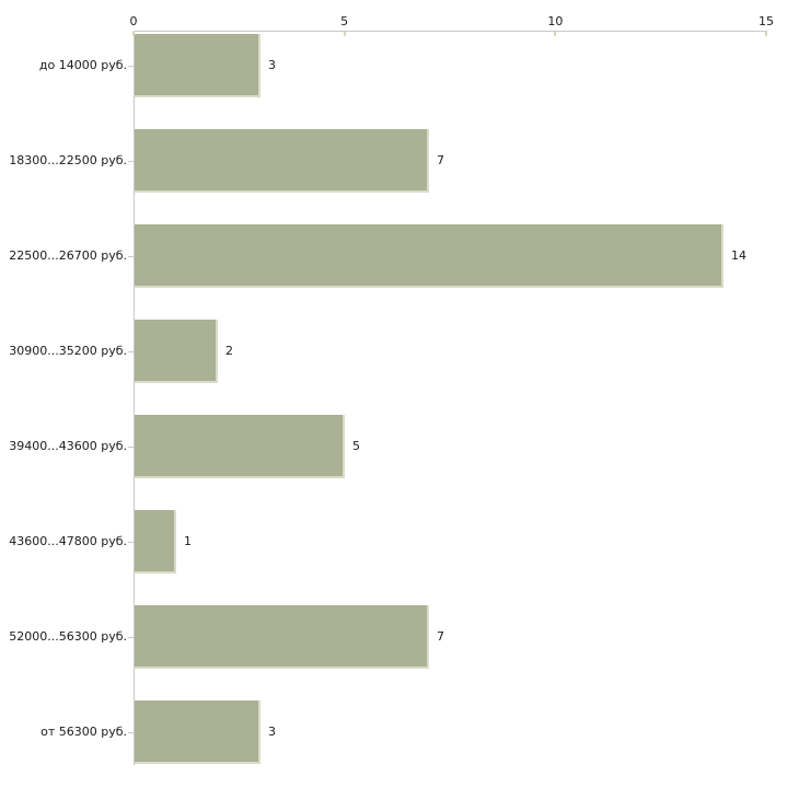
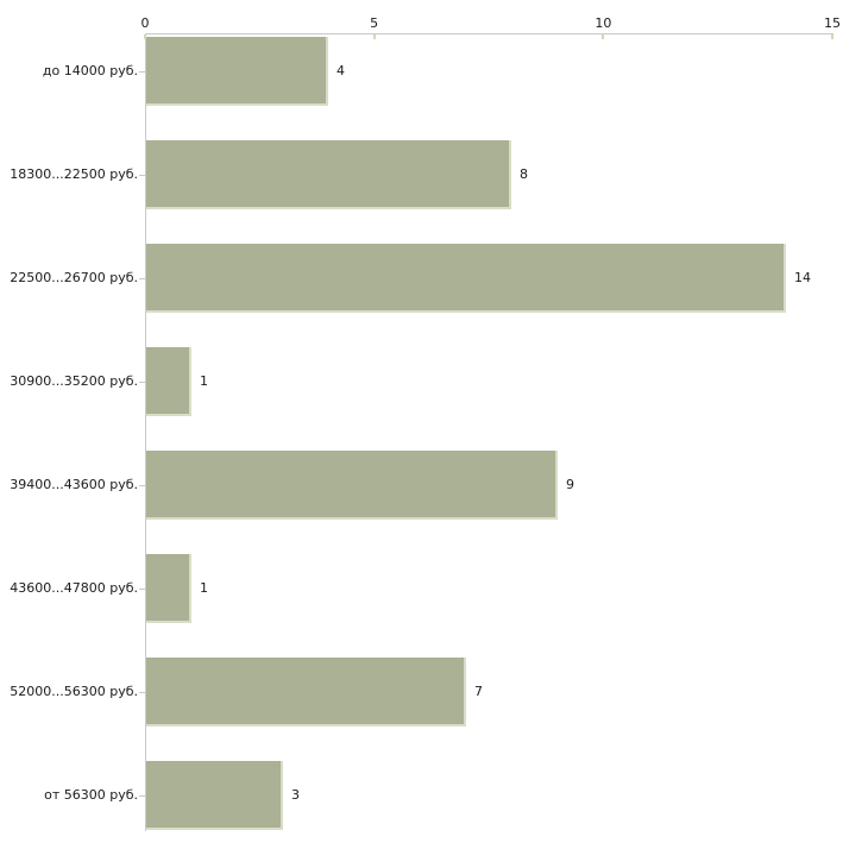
до 14000 руб.: 3 -> 4
18300...22500 руб.: 7 -> 8
30900...35200 руб.: 2 -> 1
39400...43600 руб.: 5 -> 9
